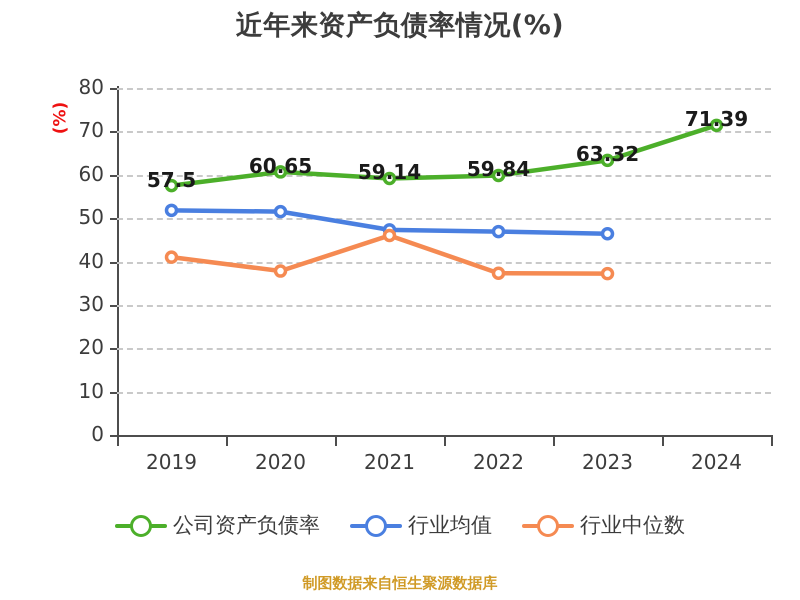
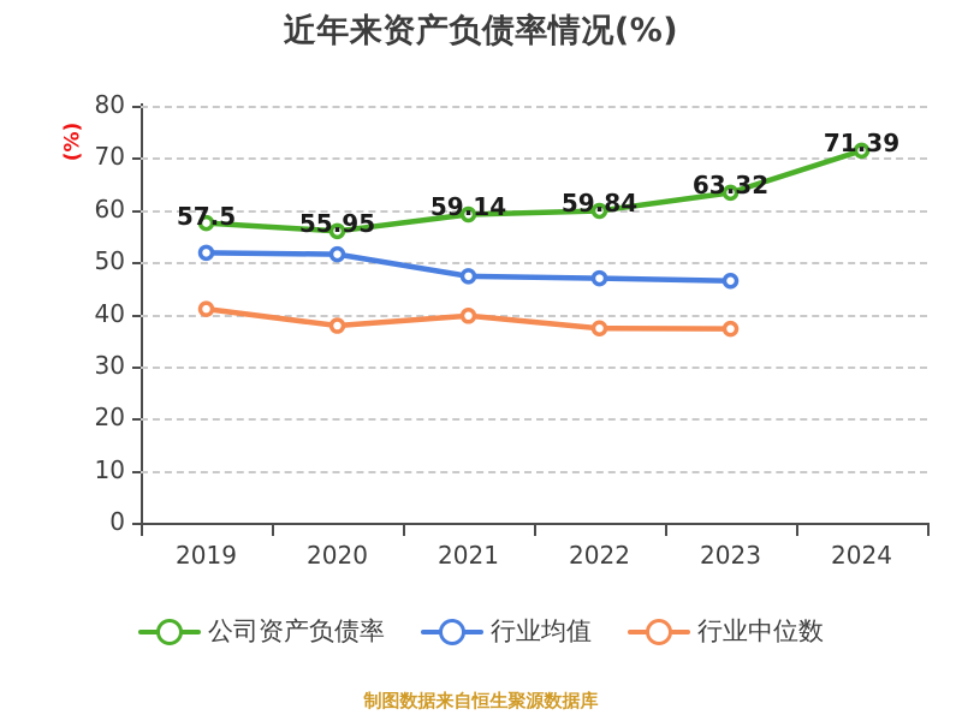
公司资产负债率/2020: 60.65 -> 55.95
行业中位数/2021: 46 -> 40
